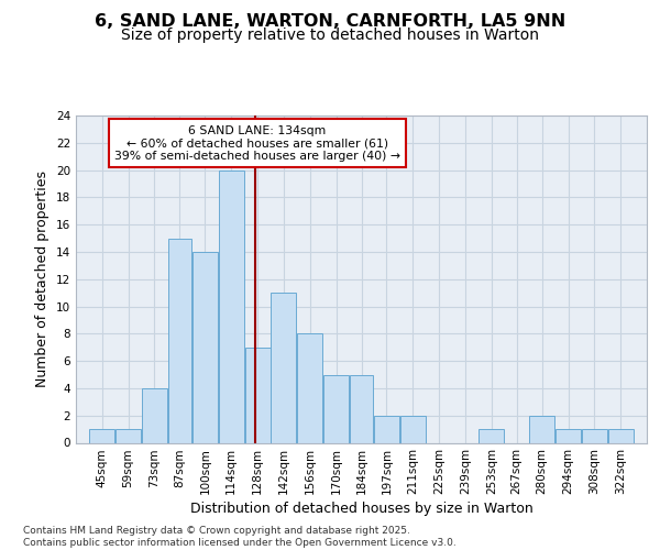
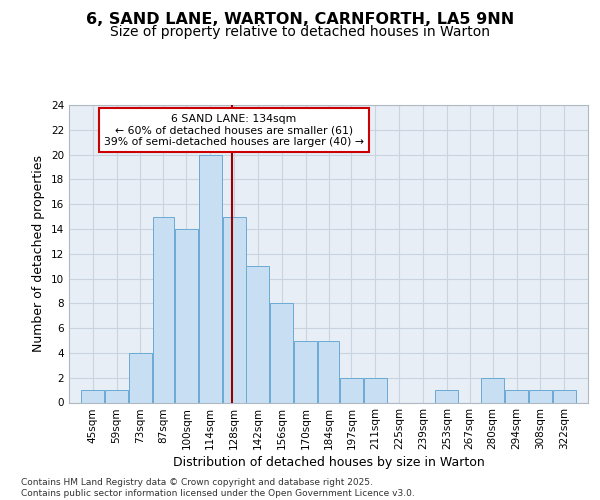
128sqm: 7 -> 15
